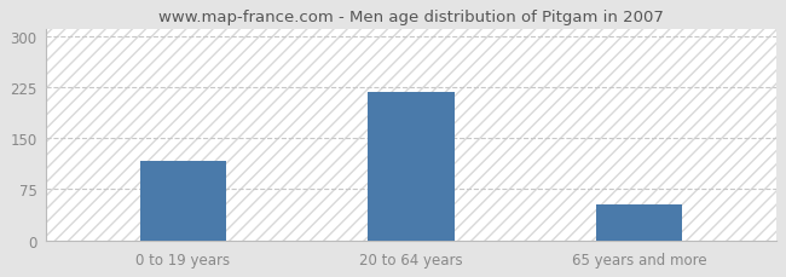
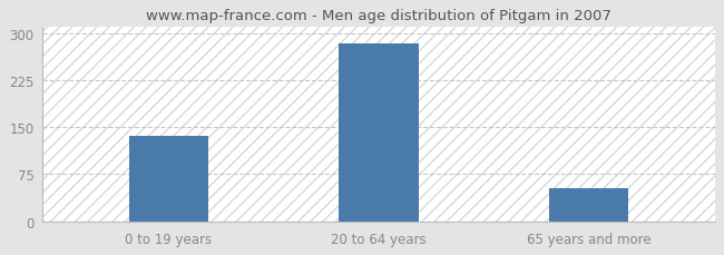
0 to 19 years: 116 -> 137
20 to 64 years: 218 -> 283
